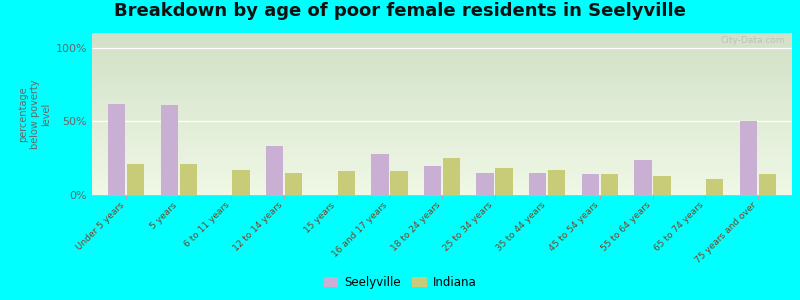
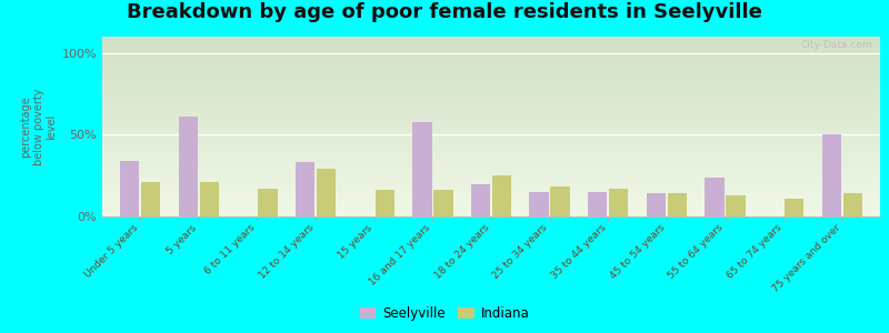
Seelyville/Under 5 years: 62% -> 34%
Indiana/12 to 14 years: 15% -> 29%
Seelyville/16 and 17 years: 28% -> 58%
